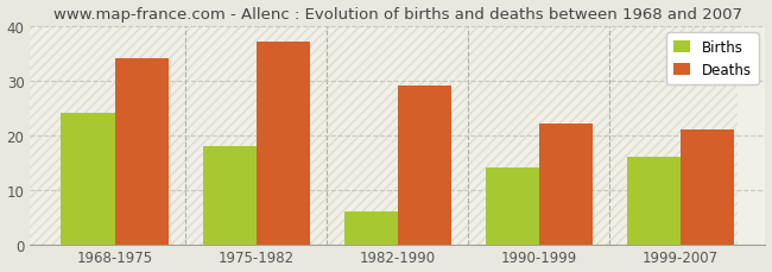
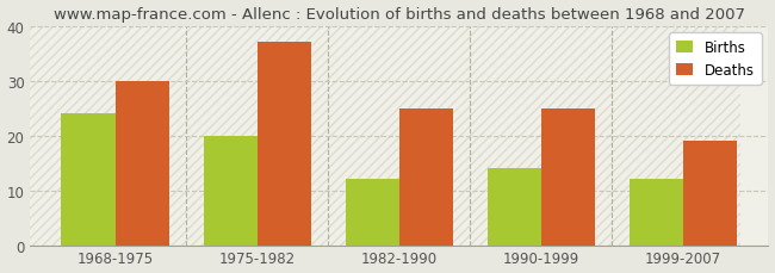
Deaths/1968-1975: 34 -> 30
Births/1975-1982: 18 -> 20
Births/1982-1990: 6 -> 12
Deaths/1982-1990: 29 -> 25
Deaths/1990-1999: 22 -> 25
Births/1999-2007: 16 -> 12
Deaths/1999-2007: 21 -> 19
